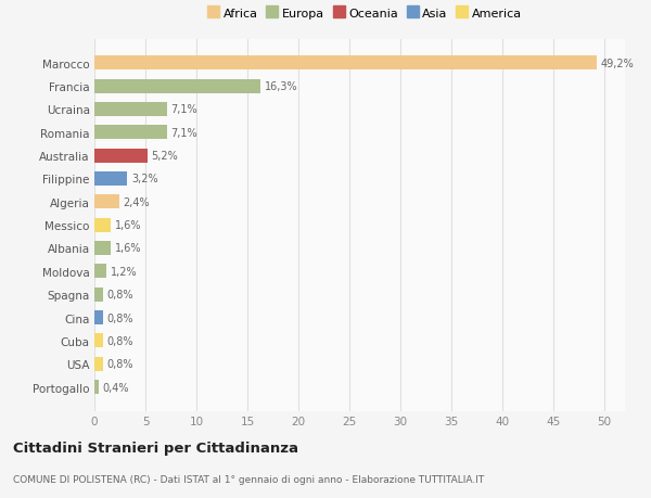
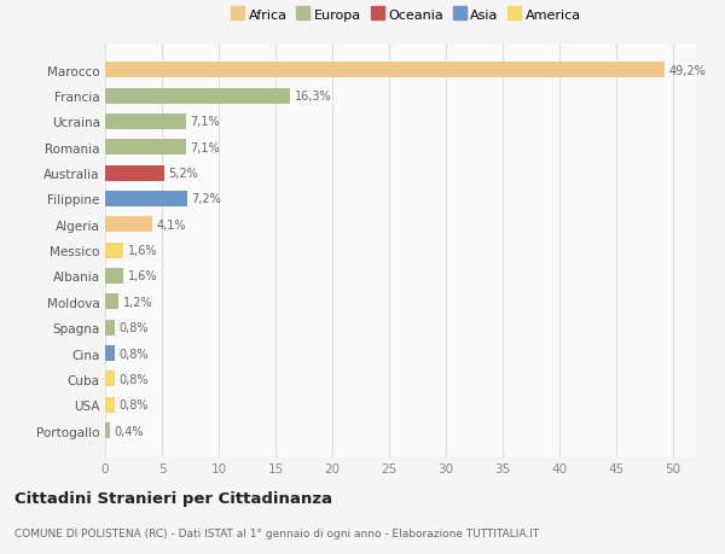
Filippine: 3,2% -> 7,2%
Algeria: 2,4% -> 4,1%
